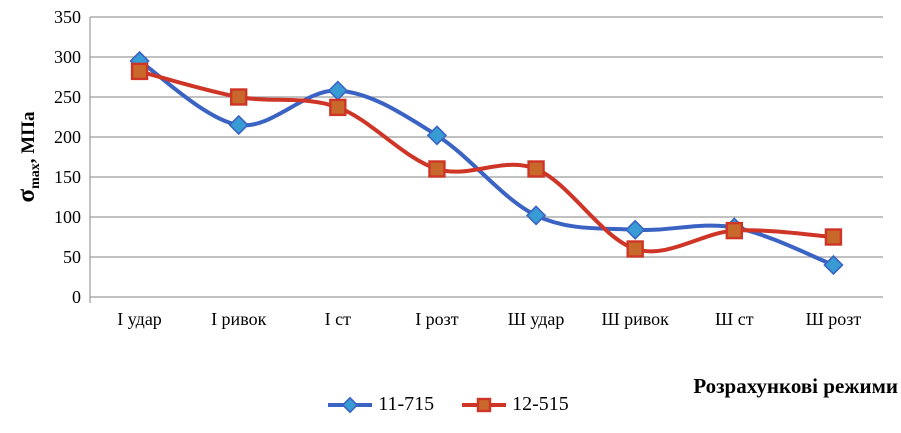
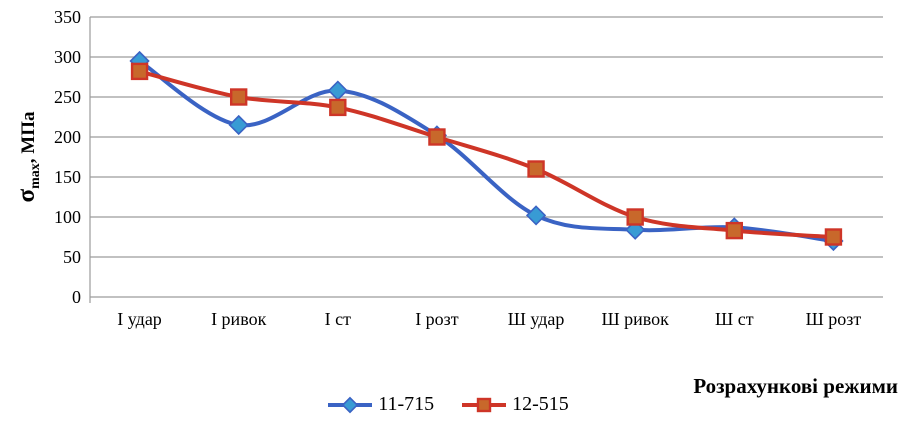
12-515/І розт: 160 -> 200
12-515/Ш ривок: 60 -> 100
11-715/Ш розт: 40 -> 70
